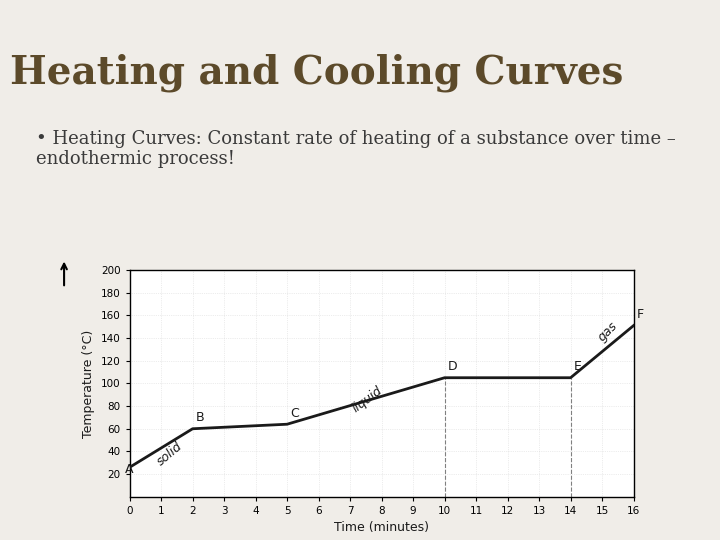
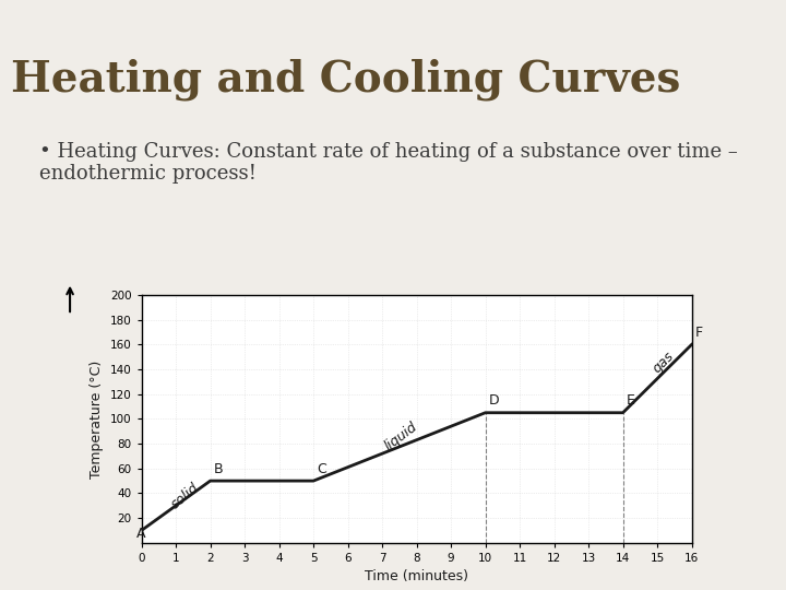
0: 26 -> 10
2: 60 -> 50
5: 64 -> 50
16: 151 -> 160
